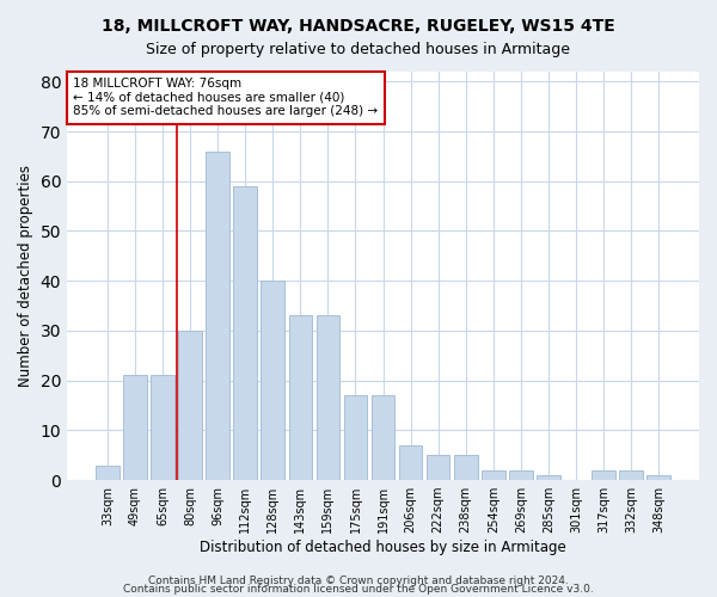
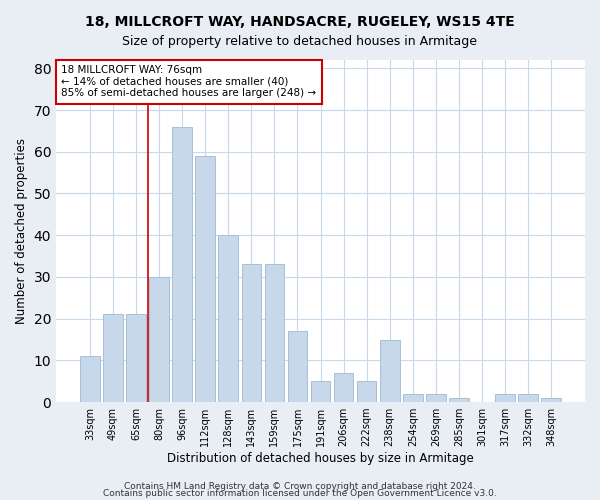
33sqm: 3 -> 11
191sqm: 17 -> 5
238sqm: 5 -> 15
